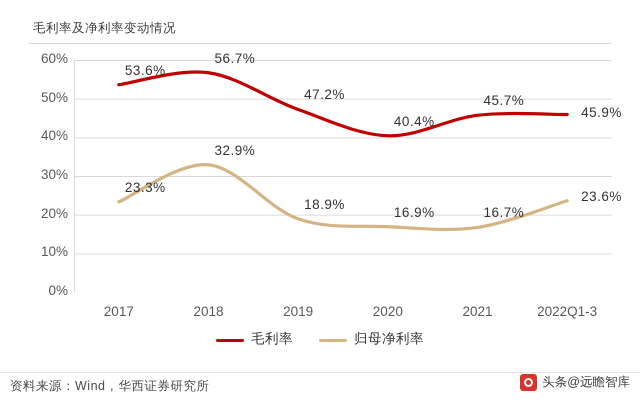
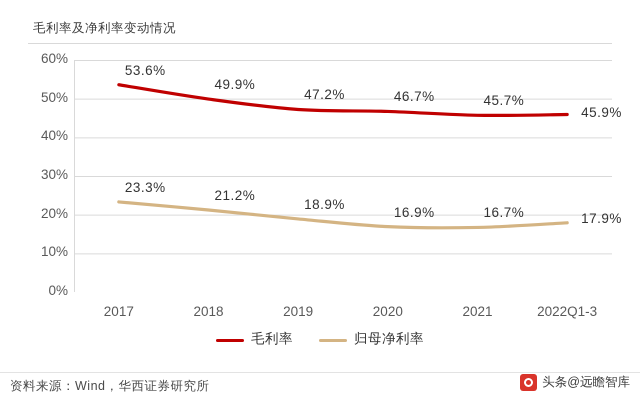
毛利率/2018: 56.7% -> 49.9%
归母净利率/2018: 32.9% -> 21.2%
毛利率/2020: 40.4% -> 46.7%
归母净利率/2022Q1-3: 23.6% -> 17.9%
